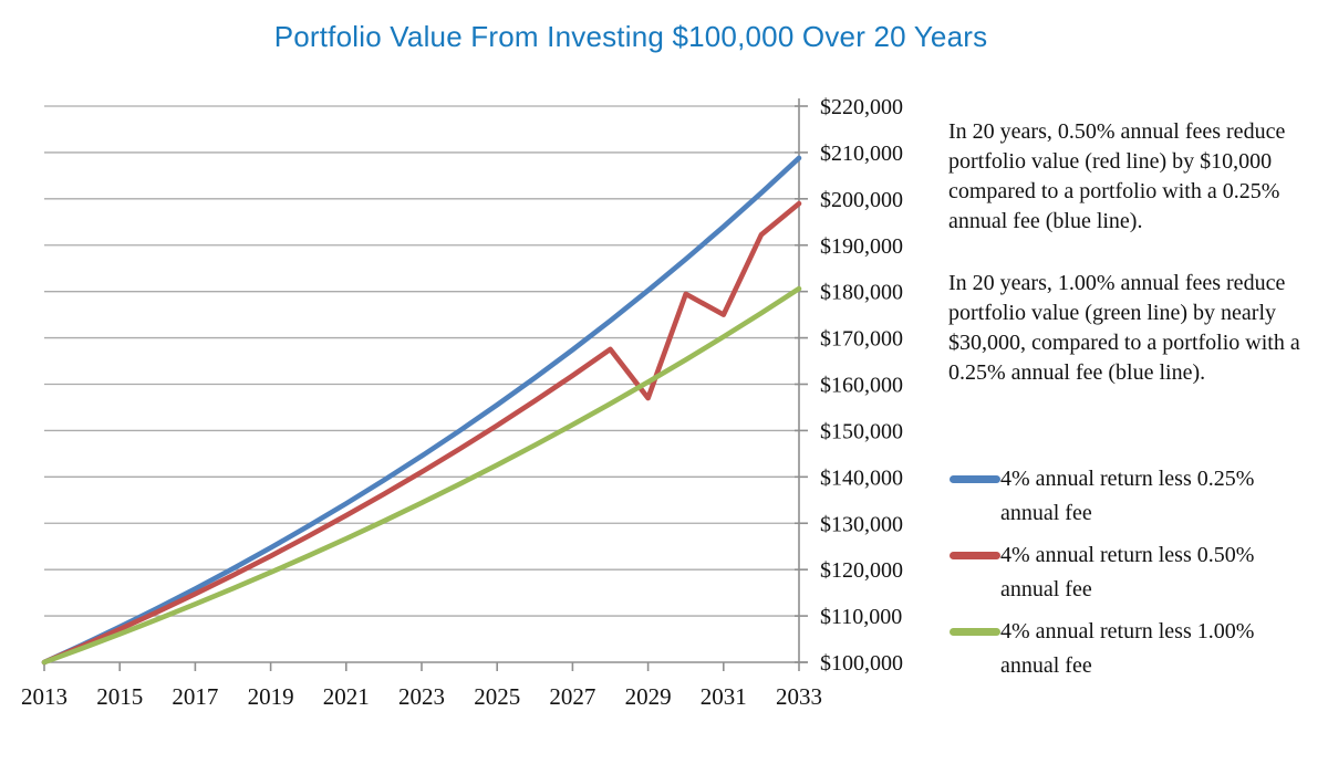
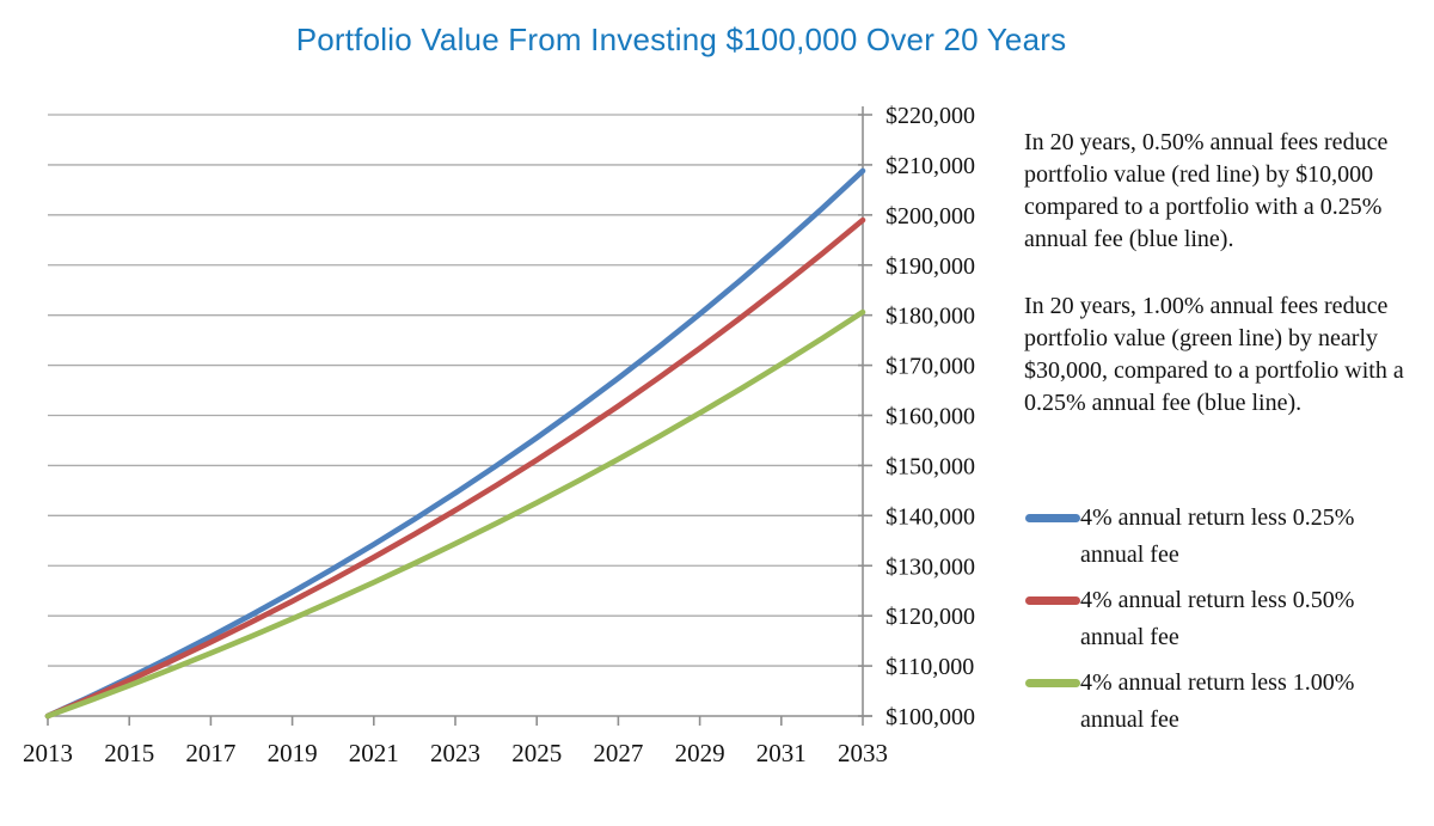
4% annual return less 0.50% annual fee/2029: $157000 -> $173000
4% annual return less 0.50% annual fee/2031: $175000 -> $186000
